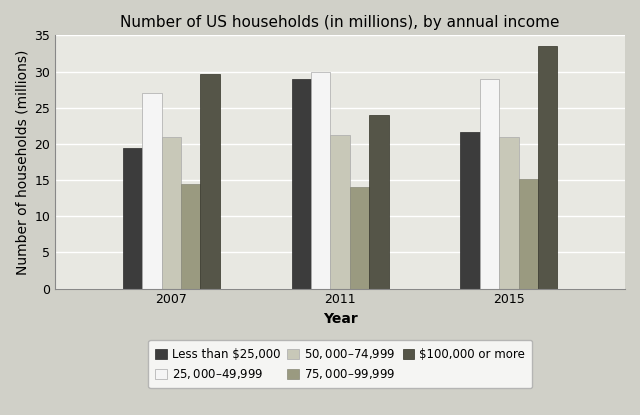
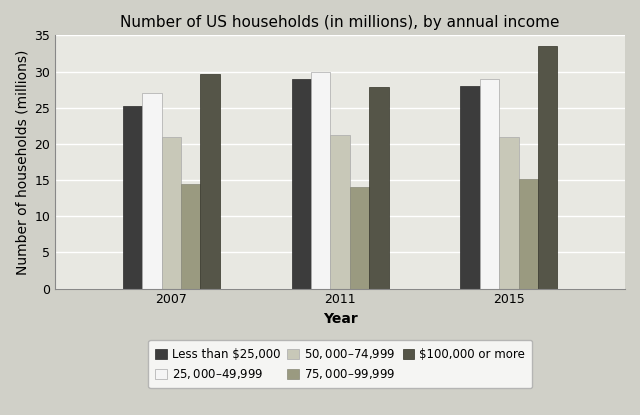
Less than $25,000/2007: 19.4 -> 25.2
$100,000 or more/2011: 24.0 -> 27.8
Less than $25,000/2015: 21.6 -> 28.0
